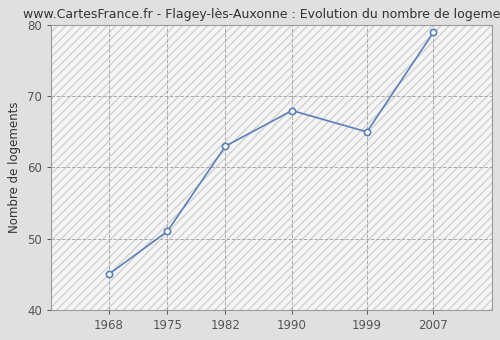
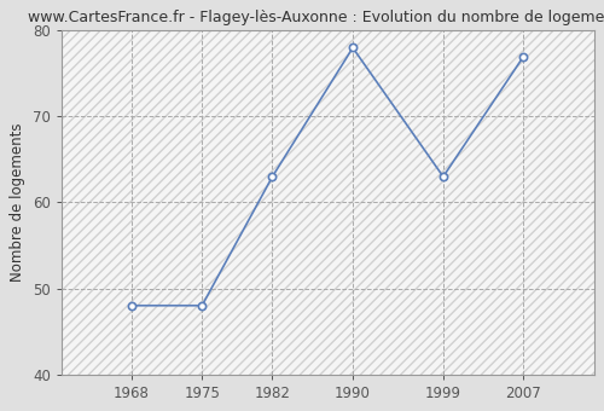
1968: 45 -> 48
1975: 51 -> 48
1990: 68 -> 78
1999: 65 -> 63
2007: 79 -> 77
